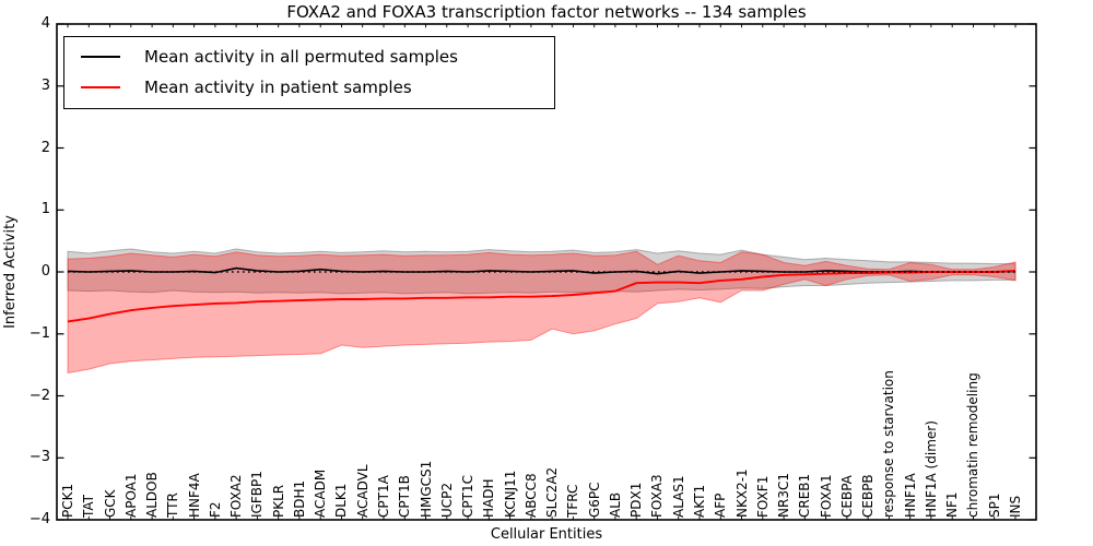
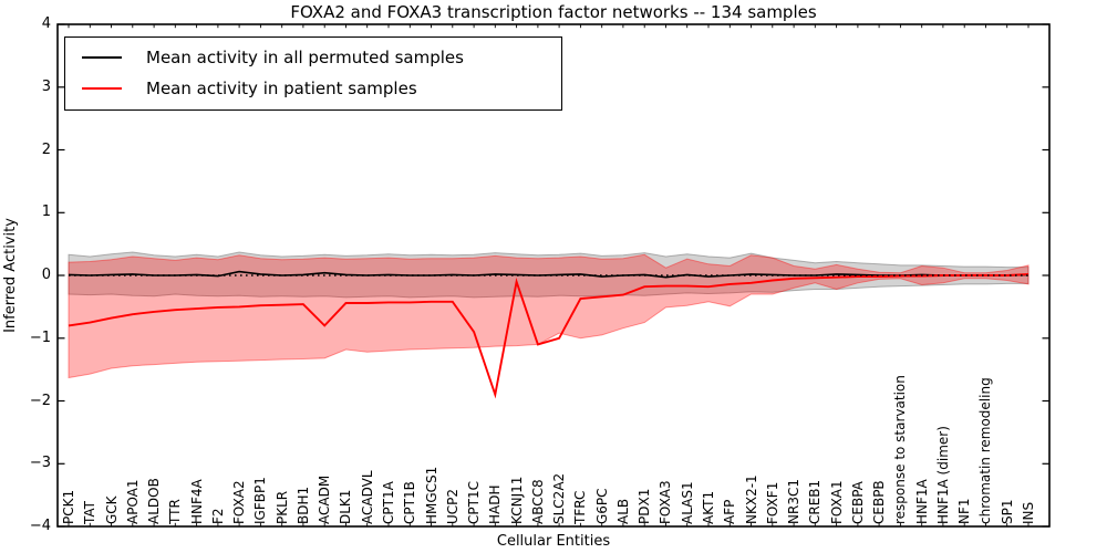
Mean activity in patient samples/ACADM: -0.5 -> -0.8
Mean activity in patient samples/CPT1C: -0.4 -> -0.9
Mean activity in patient samples/HADH: -0.4 -> -1.9
Mean activity in patient samples/KCNJ11: -0.4 -> -0.1
Mean activity in patient samples/ABCC8: -0.4 -> -1.1
Mean activity in patient samples/SLC2A2: -0.4 -> -1.0
